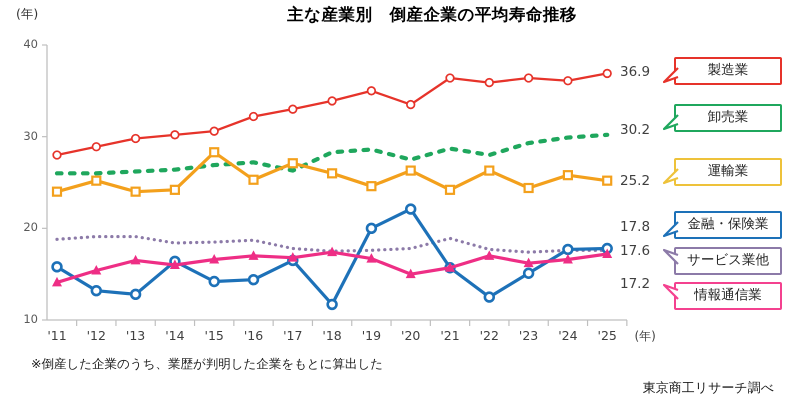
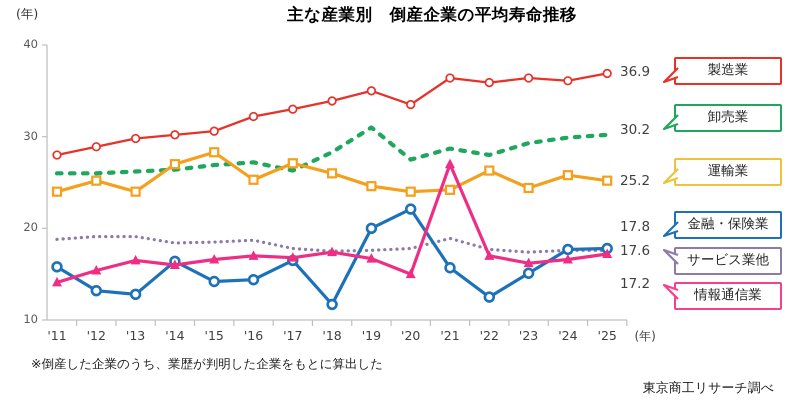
運輸業/'14: 24 -> 27
卸売業/'19: 29 -> 31
運輸業/'20: 26 -> 24
情報通信業/'21: 16 -> 27
